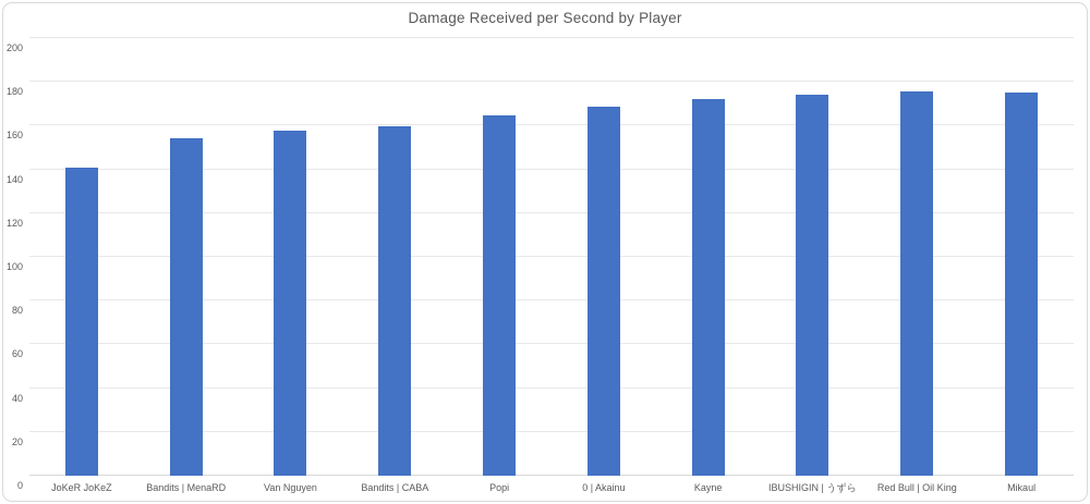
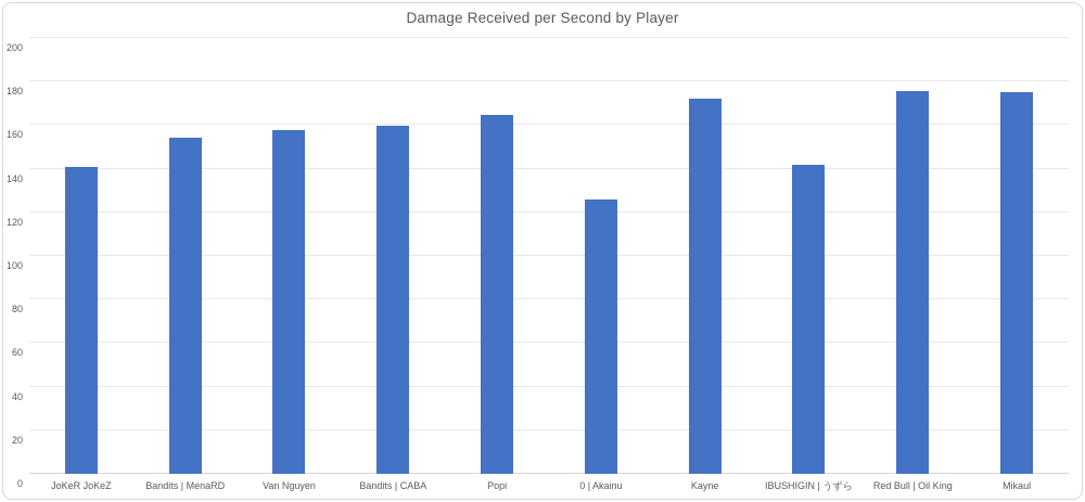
0 | Akainu: 168 -> 126
IBUSHIGIN | うずら: 174 -> 142
